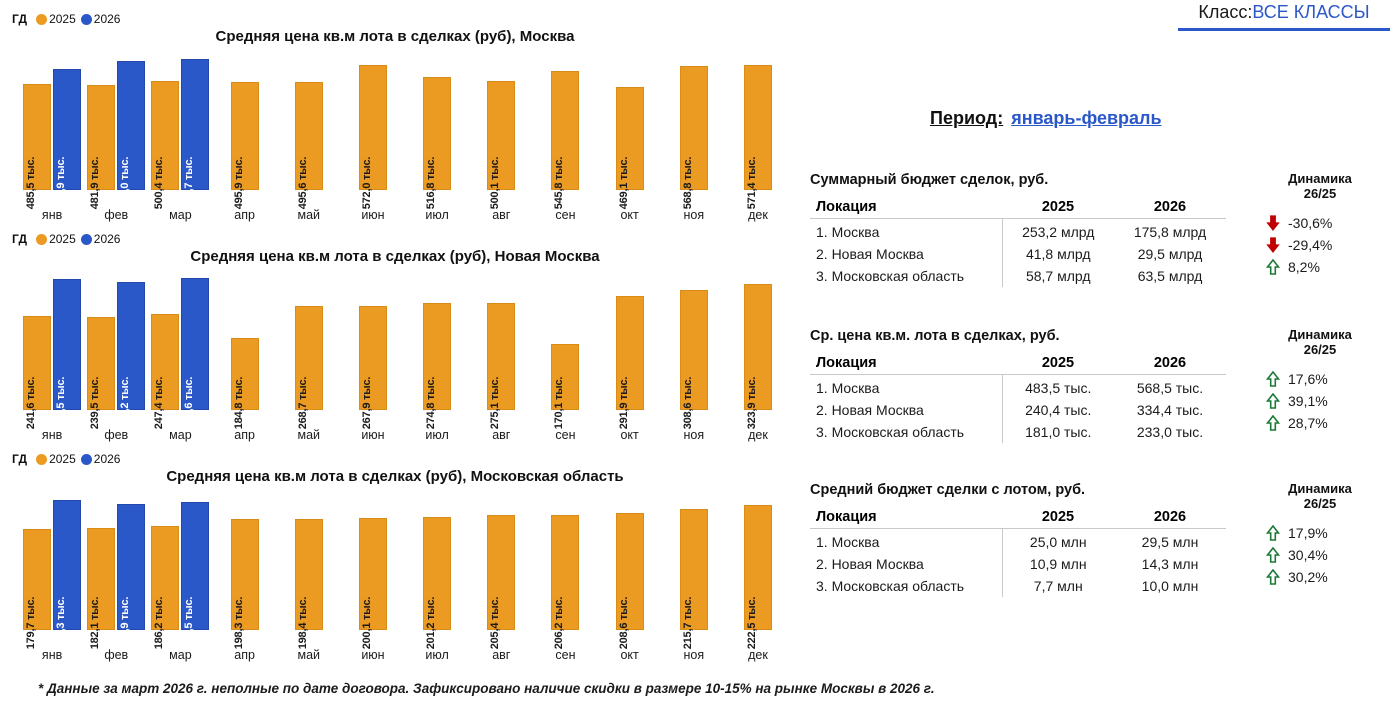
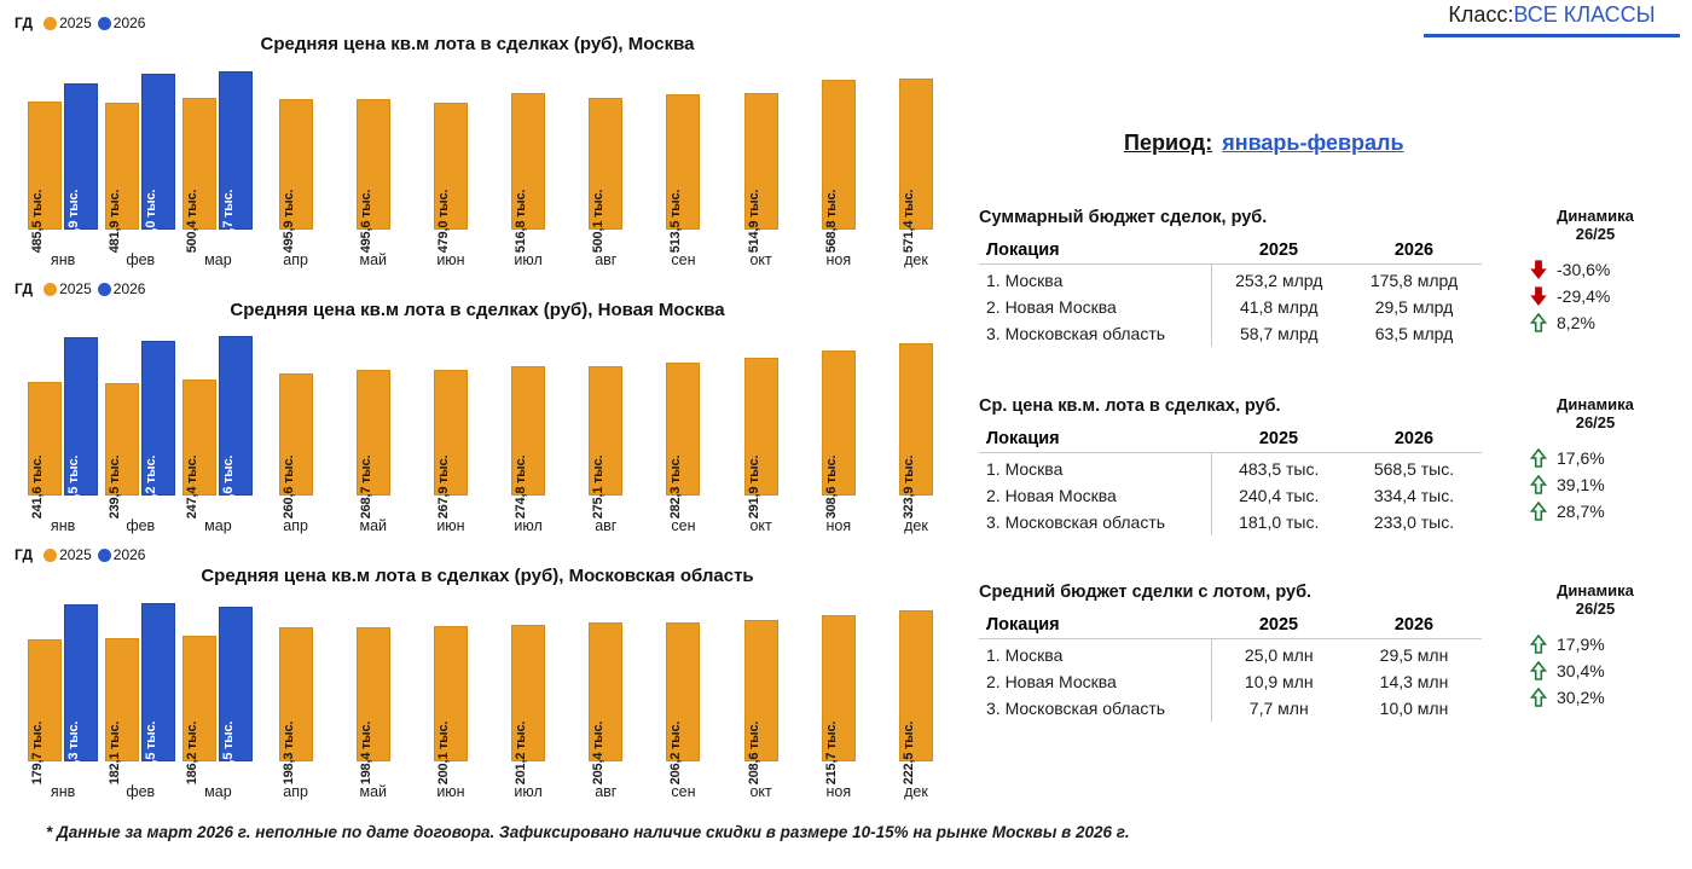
Средняя цена кв.м лота в сделках (руб), Москва/2025/июн: 572,0 -> 479,0
Средняя цена кв.м лота в сделках (руб), Москва/2025/сен: 545,8 -> 513,5
Средняя цена кв.м лота в сделках (руб), Москва/2025/окт: 469,1 -> 514,9
Средняя цена кв.м лота в сделках (руб), Новая Москва/2025/апр: 184,8 -> 260,6
Средняя цена кв.м лота в сделках (руб), Новая Москва/2025/сен: 170,1 -> 282,3
Средняя цена кв.м лота в сделках (руб), Московская область/2026/фев: 224,9 -> 234,5
